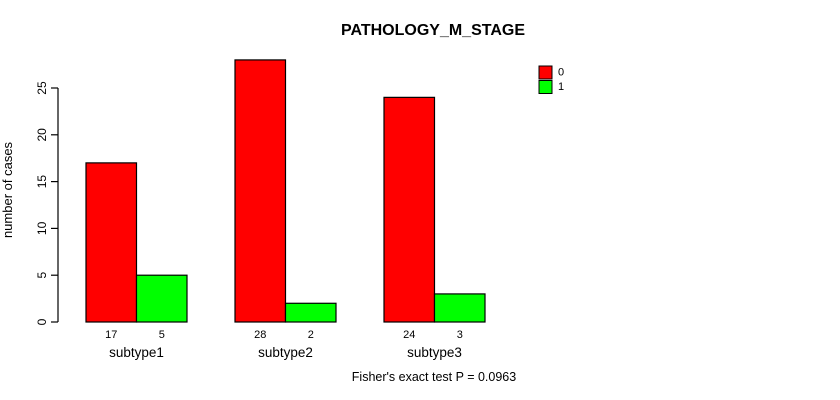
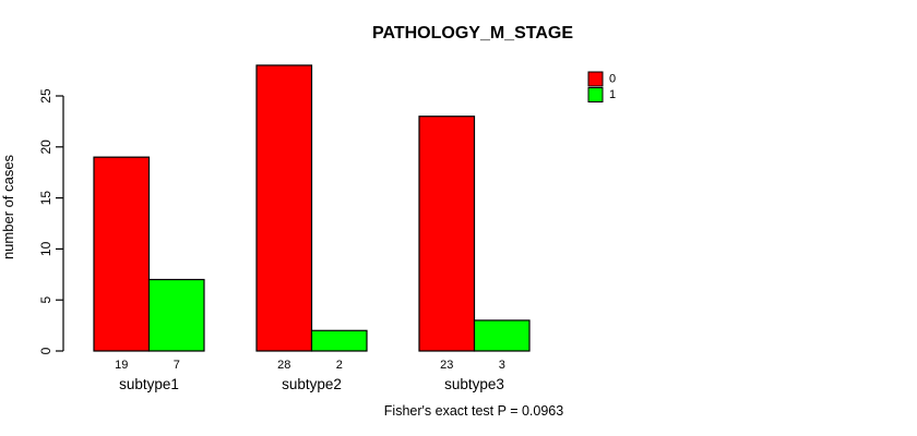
0/subtype1: 17 -> 19
1/subtype1: 5 -> 7
0/subtype3: 24 -> 23
